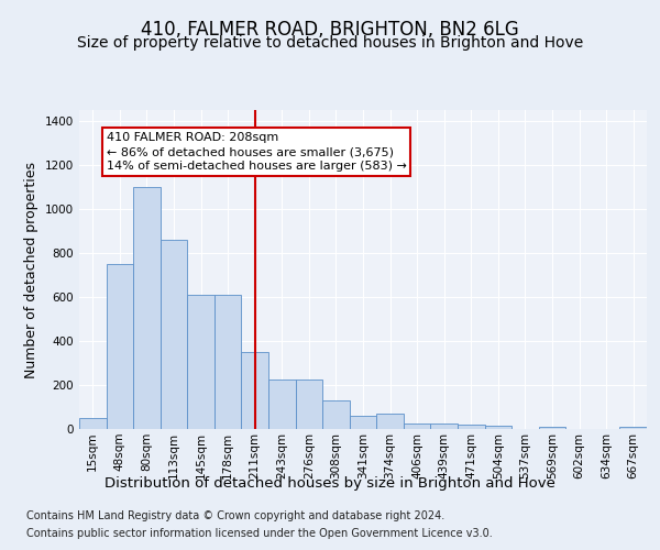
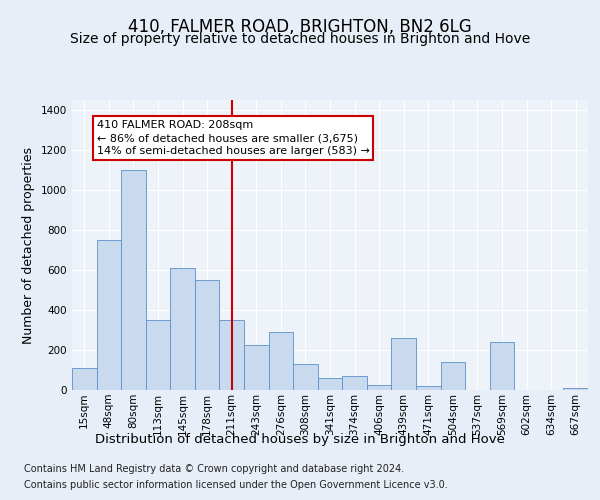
15sqm: 50 -> 110
113sqm: 860 -> 350
178sqm: 610 -> 550
276sqm: 220 -> 290
439sqm: 20 -> 260
504sqm: 20 -> 140
569sqm: 10 -> 240
